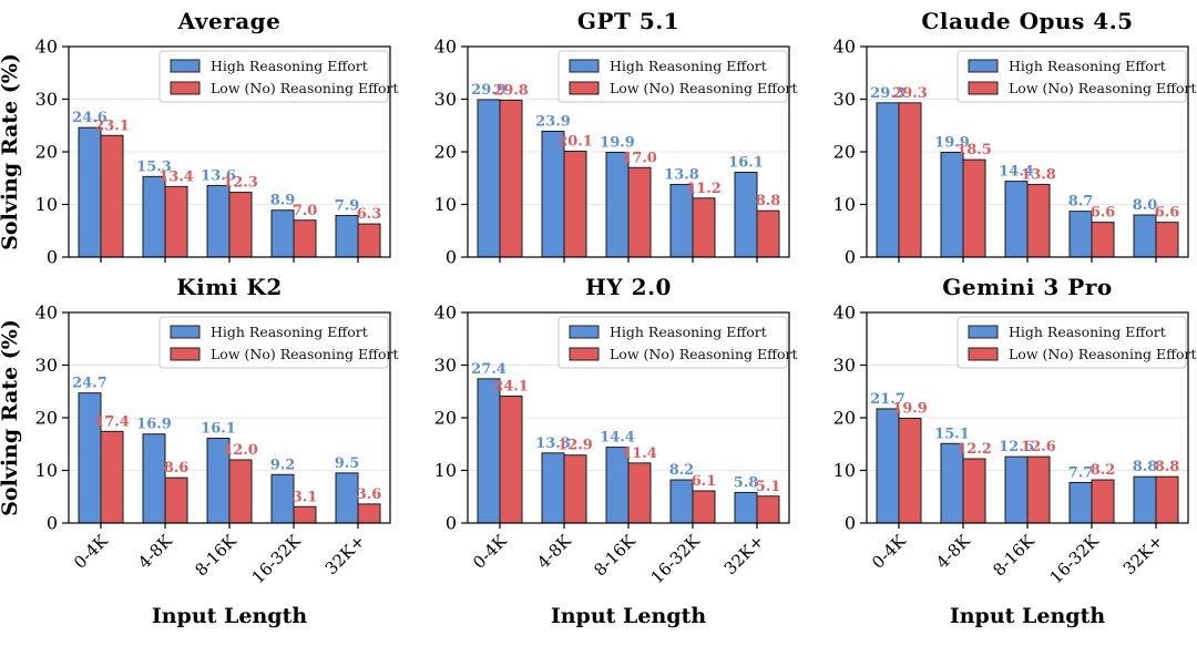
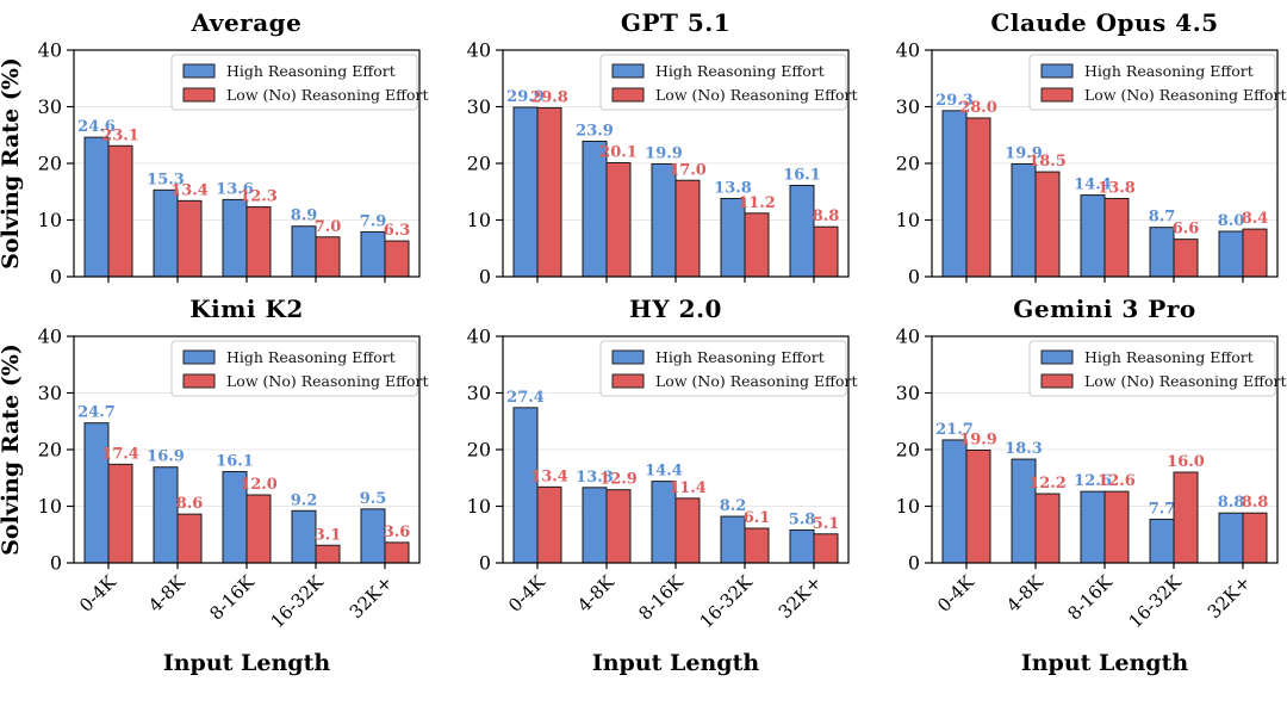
Claude Opus 4.5/Low (No) Reasoning Effort/0-4K: 29.3 -> 28.0
Claude Opus 4.5/Low (No) Reasoning Effort/32K+: 6.6 -> 8.4
HY 2.0/Low (No) Reasoning Effort/0-4K: 24.1 -> 13.4
Gemini 3 Pro/High Reasoning Effort/4-8K: 15.1 -> 18.3
Gemini 3 Pro/Low (No) Reasoning Effort/16-32K: 8.2 -> 16.0
